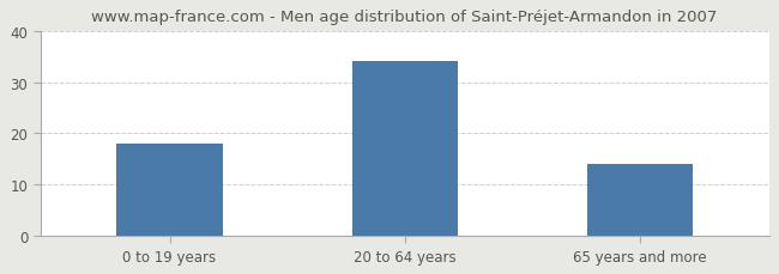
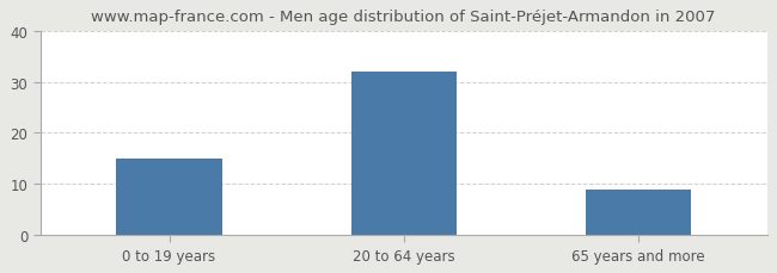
0 to 19 years: 18 -> 15
20 to 64 years: 34 -> 32
65 years and more: 14 -> 9
